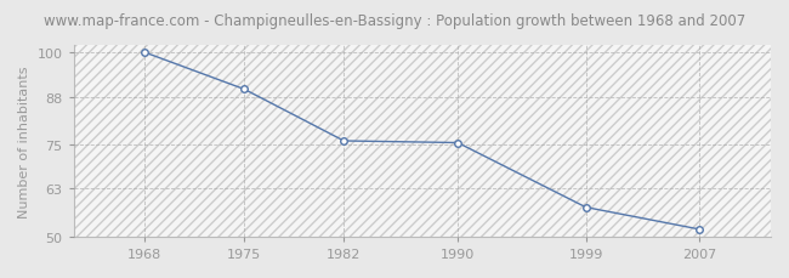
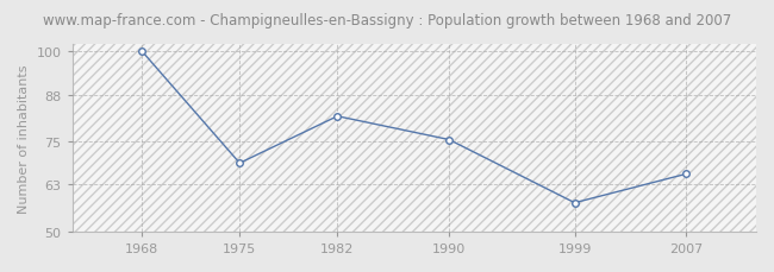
1975: 90.0 -> 69.0
1982: 76.0 -> 82.0
2007: 52.0 -> 66.0
